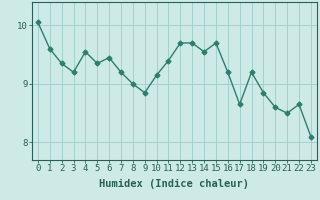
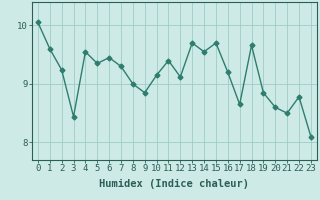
2: 9.35 -> 9.24
3: 9.20 -> 8.44
7: 9.20 -> 9.30
12: 9.70 -> 9.12
18: 9.20 -> 9.66
22: 8.65 -> 8.78
